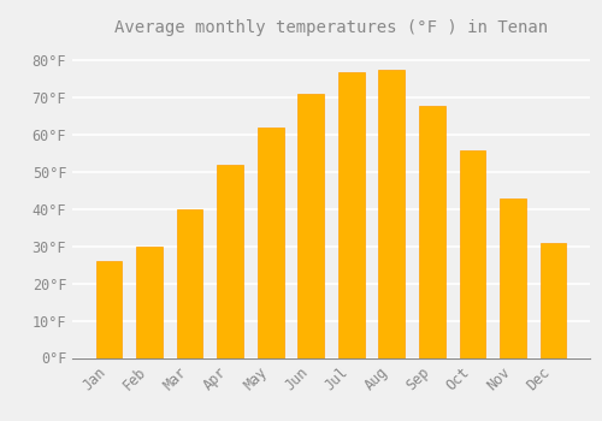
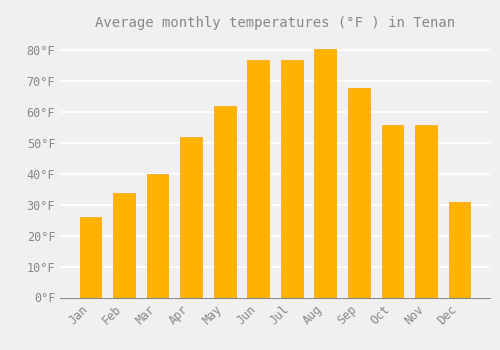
Feb: 30.0°F -> 34.0°F
Jun: 71.0°F -> 77.0°F
Aug: 77.5°F -> 80.5°F
Nov: 43.0°F -> 56.0°F
